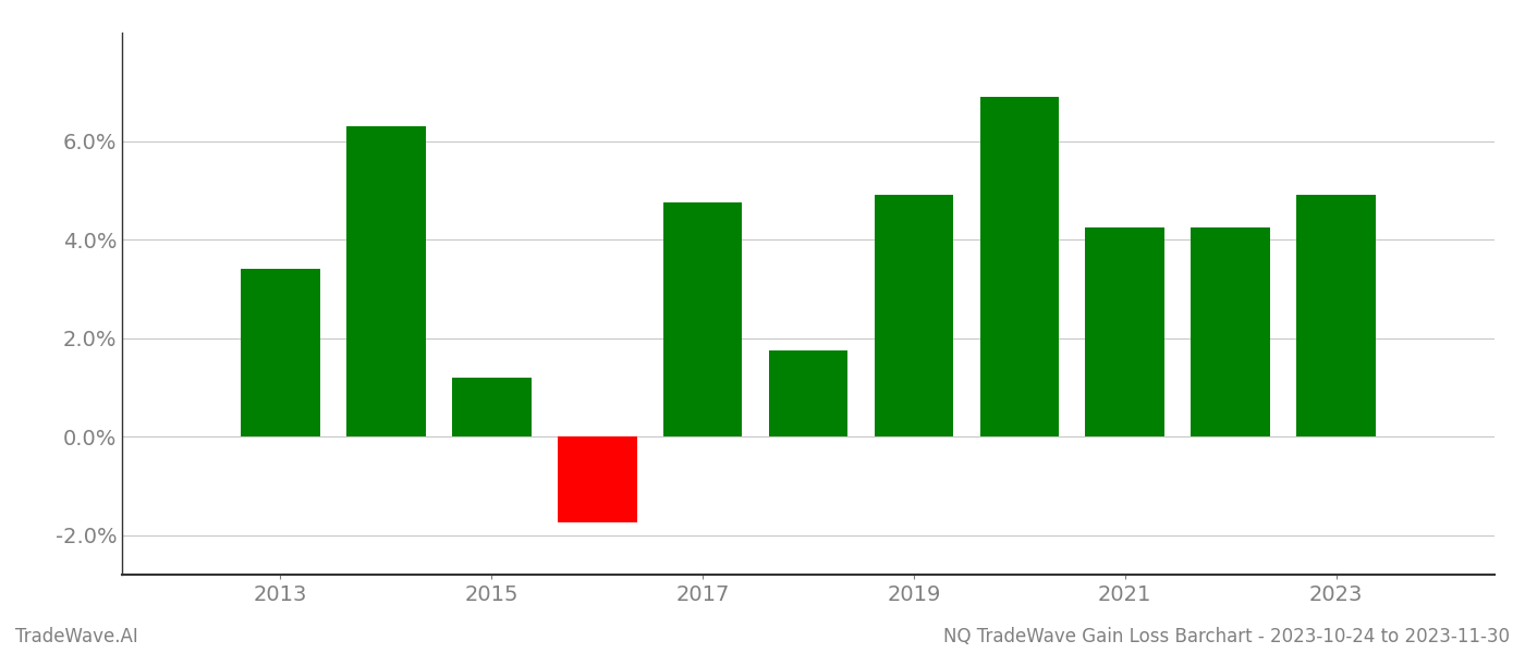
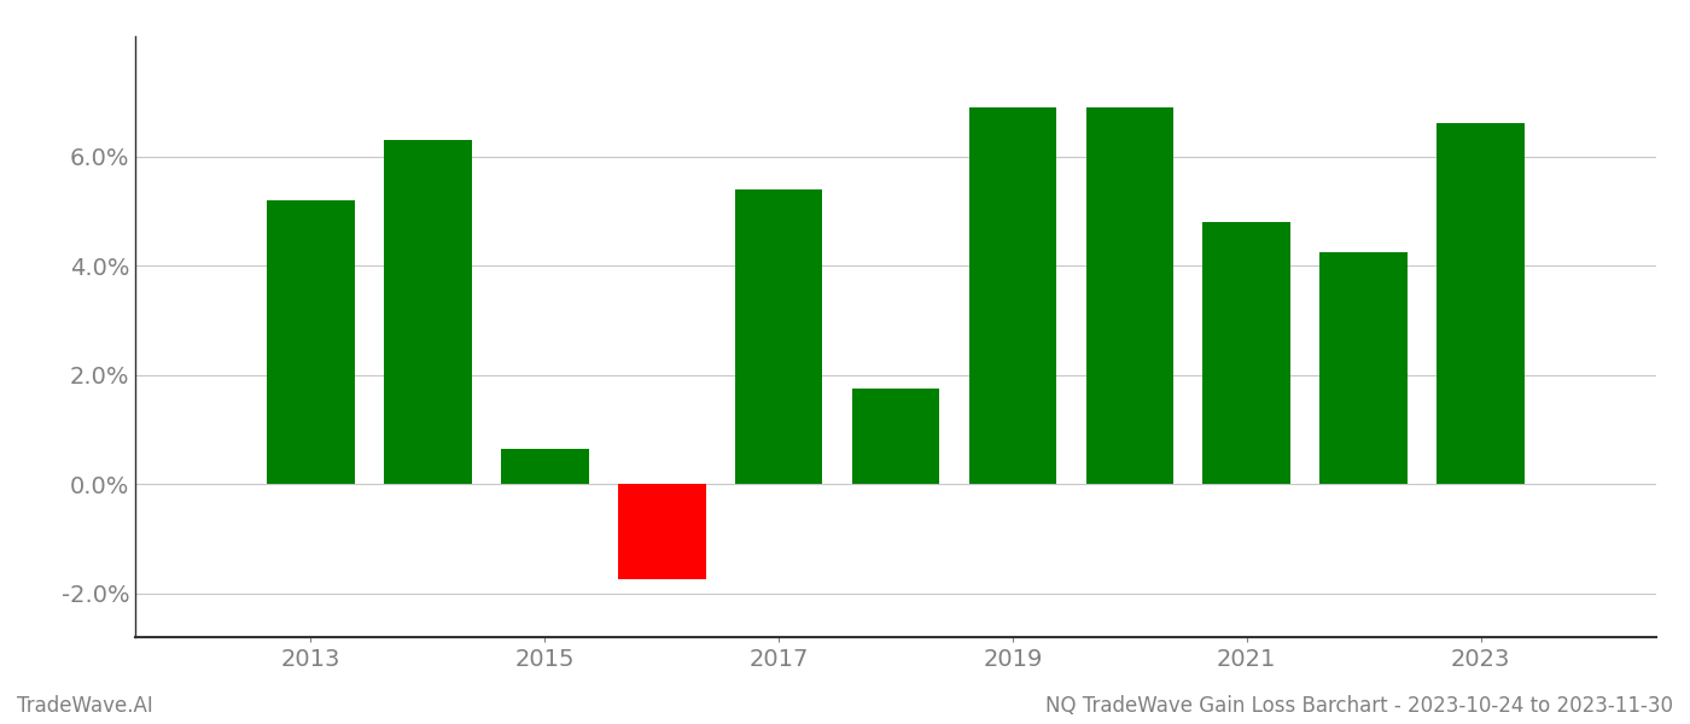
2013: 3.40% -> 5.20%
2015: 1.20% -> 0.65%
2017: 4.75% -> 5.40%
2019: 4.90% -> 6.90%
2021: 4.25% -> 4.80%
2023: 4.90% -> 6.60%
